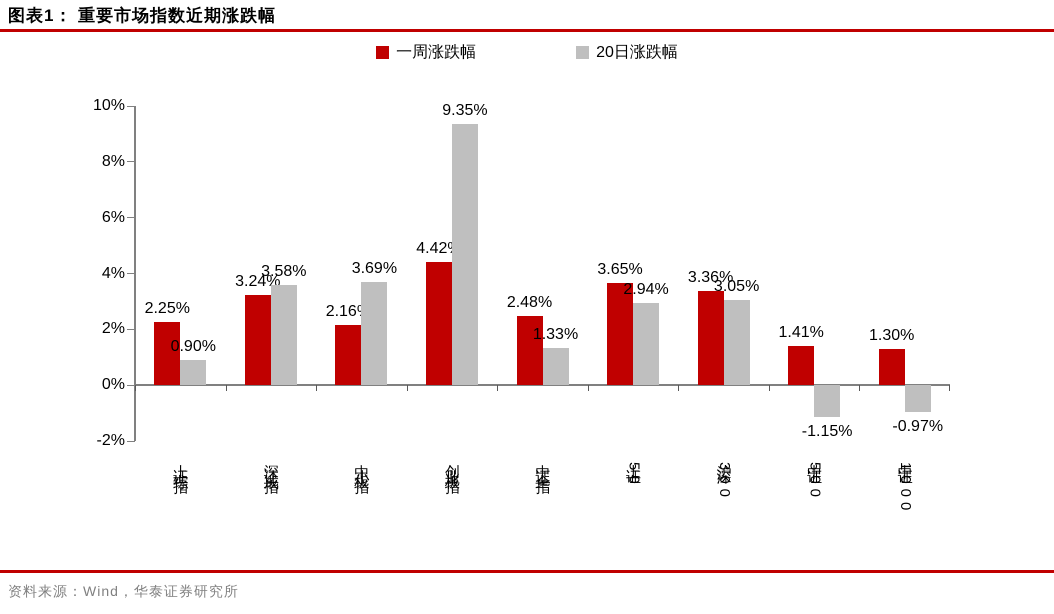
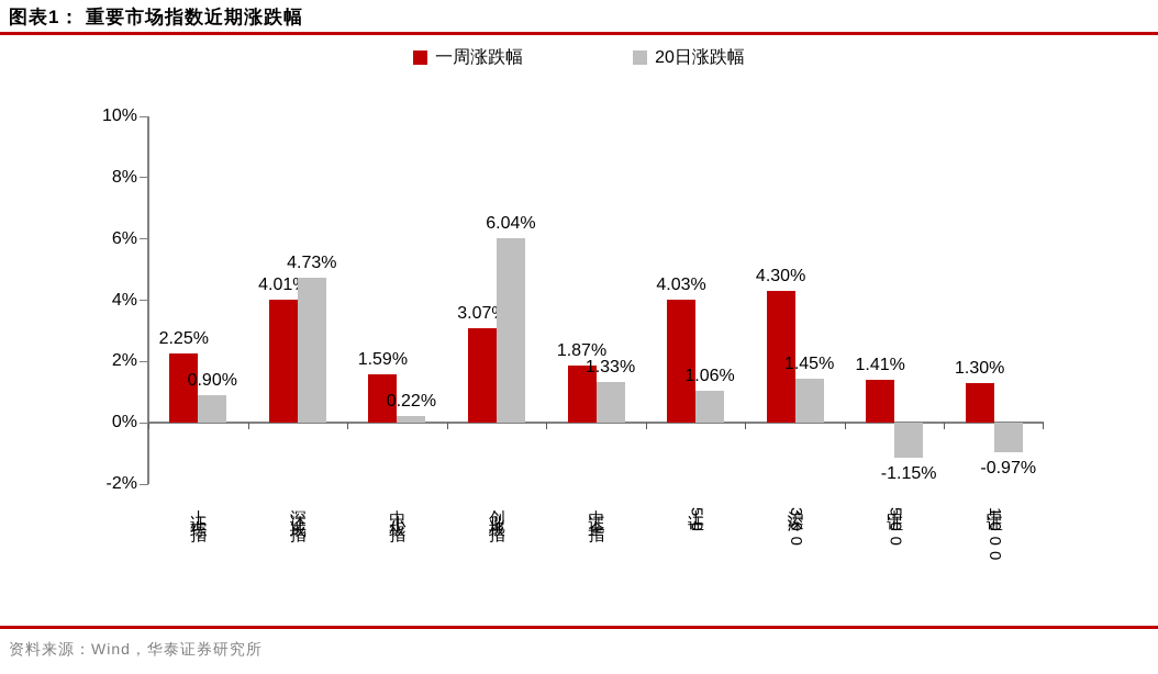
一周涨跌幅/深证成指: 3.24% -> 4.01%
20日涨跌幅/深证成指: 3.58% -> 4.73%
一周涨跌幅/中小板指: 2.16% -> 1.59%
20日涨跌幅/中小板指: 3.69% -> 0.22%
一周涨跌幅/创业板指: 4.42% -> 3.07%
20日涨跌幅/创业板指: 9.35% -> 6.04%
一周涨跌幅/中证全指: 2.48% -> 1.87%
一周涨跌幅/上证50: 3.65% -> 4.03%
20日涨跌幅/上证50: 2.94% -> 1.06%
一周涨跌幅/沪深300: 3.36% -> 4.30%
20日涨跌幅/沪深300: 3.05% -> 1.45%
